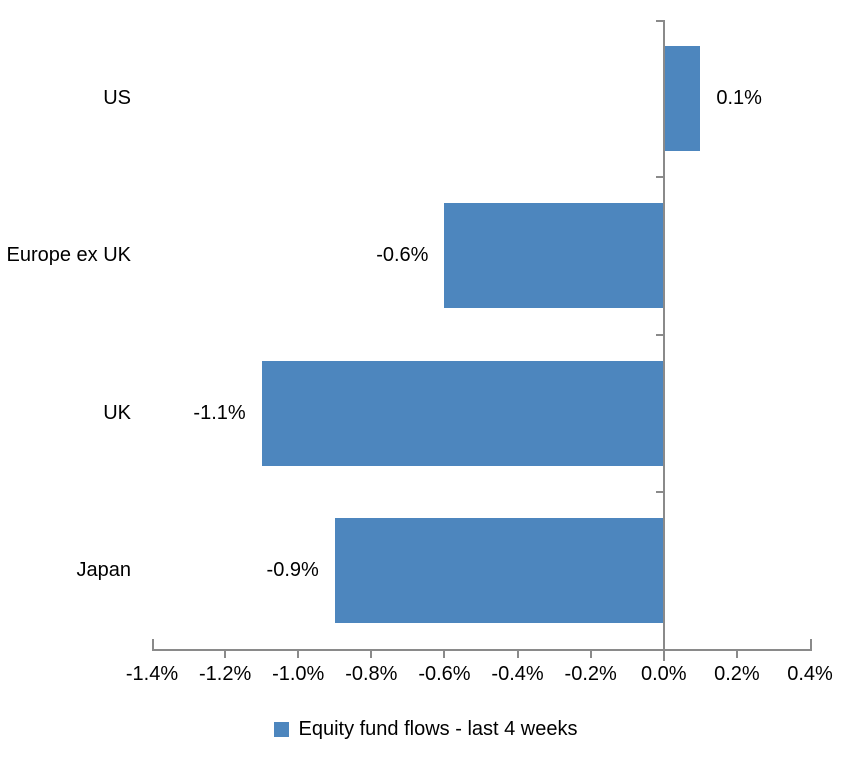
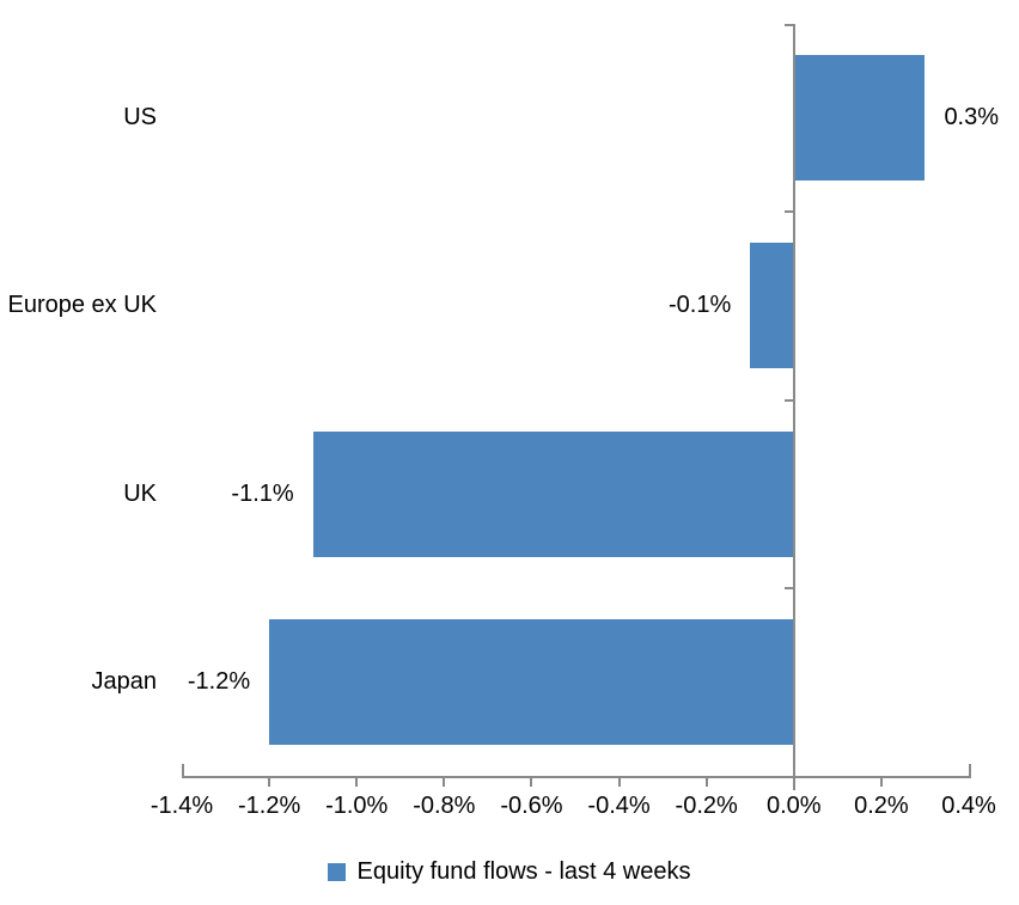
US: 0.1% -> 0.3%
Europe ex UK: -0.6% -> -0.1%
Japan: -0.9% -> -1.2%
